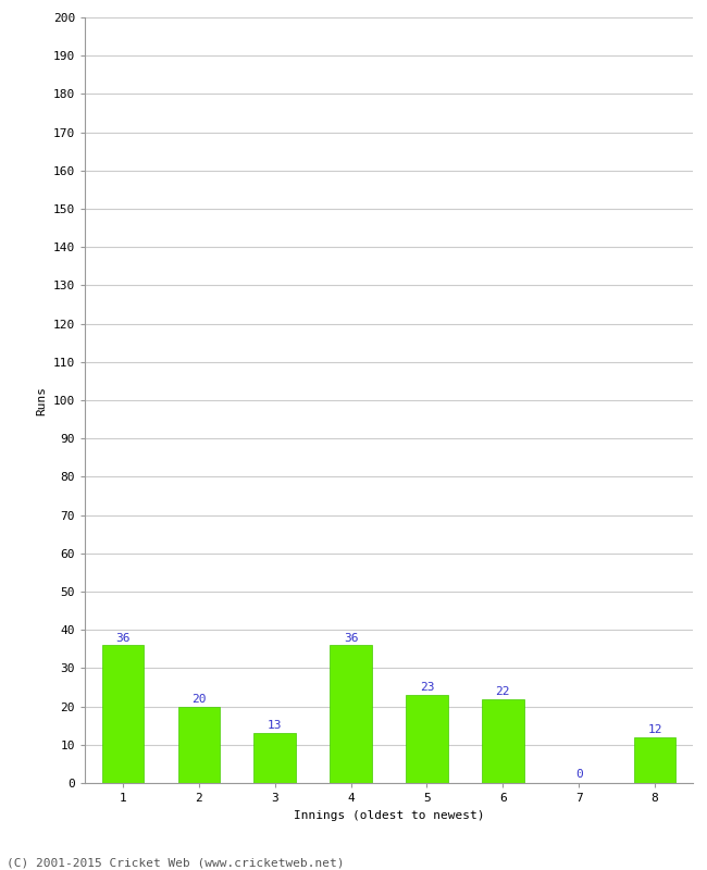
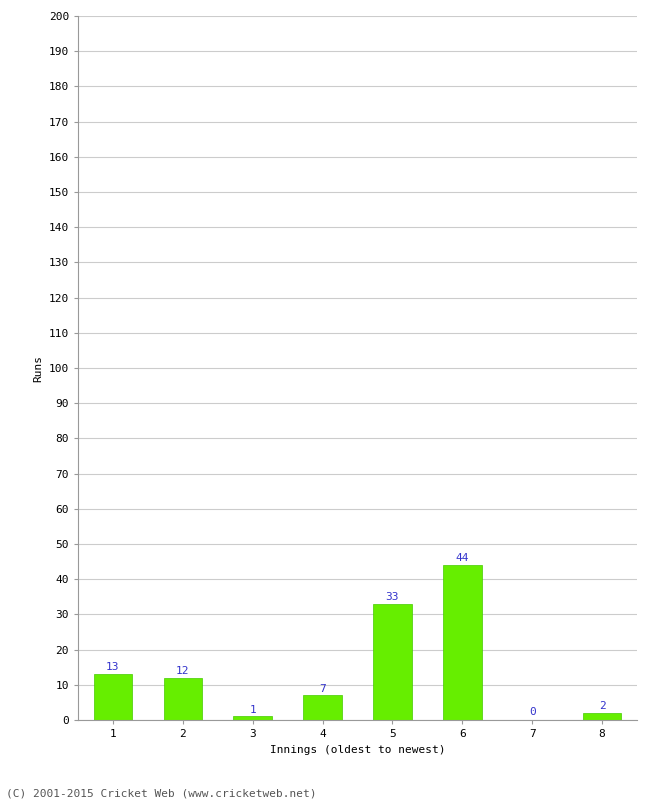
1: 36 -> 13
2: 20 -> 12
3: 13 -> 1
4: 36 -> 7
5: 23 -> 33
6: 22 -> 44
8: 12 -> 2
